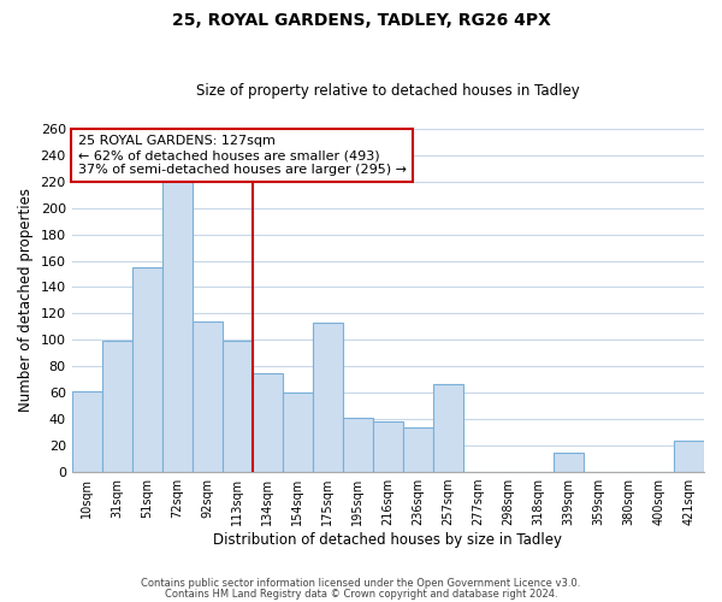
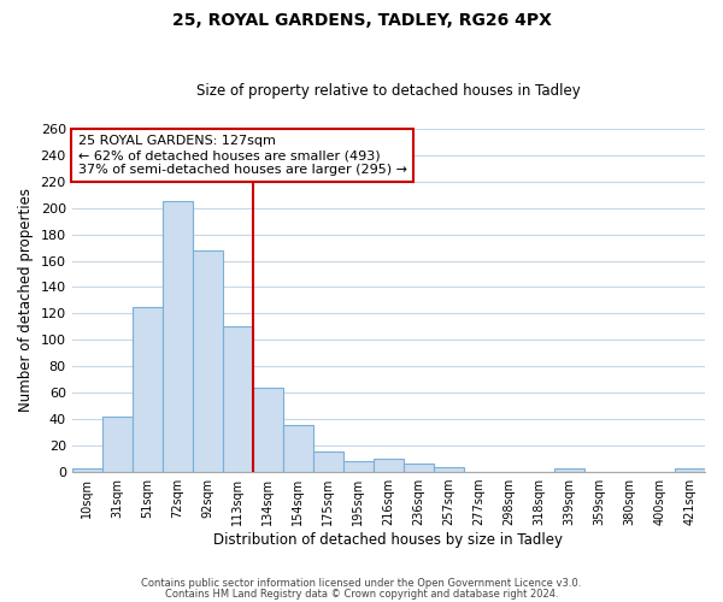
10sqm: 61 -> 3
31sqm: 99 -> 42
51sqm: 155 -> 125
72sqm: 222 -> 205
92sqm: 114 -> 168
113sqm: 99 -> 110
134sqm: 75 -> 64
154sqm: 60 -> 36
175sqm: 113 -> 16
195sqm: 41 -> 8
216sqm: 38 -> 10
236sqm: 34 -> 6
257sqm: 67 -> 4
339sqm: 15 -> 3
421sqm: 24 -> 3
